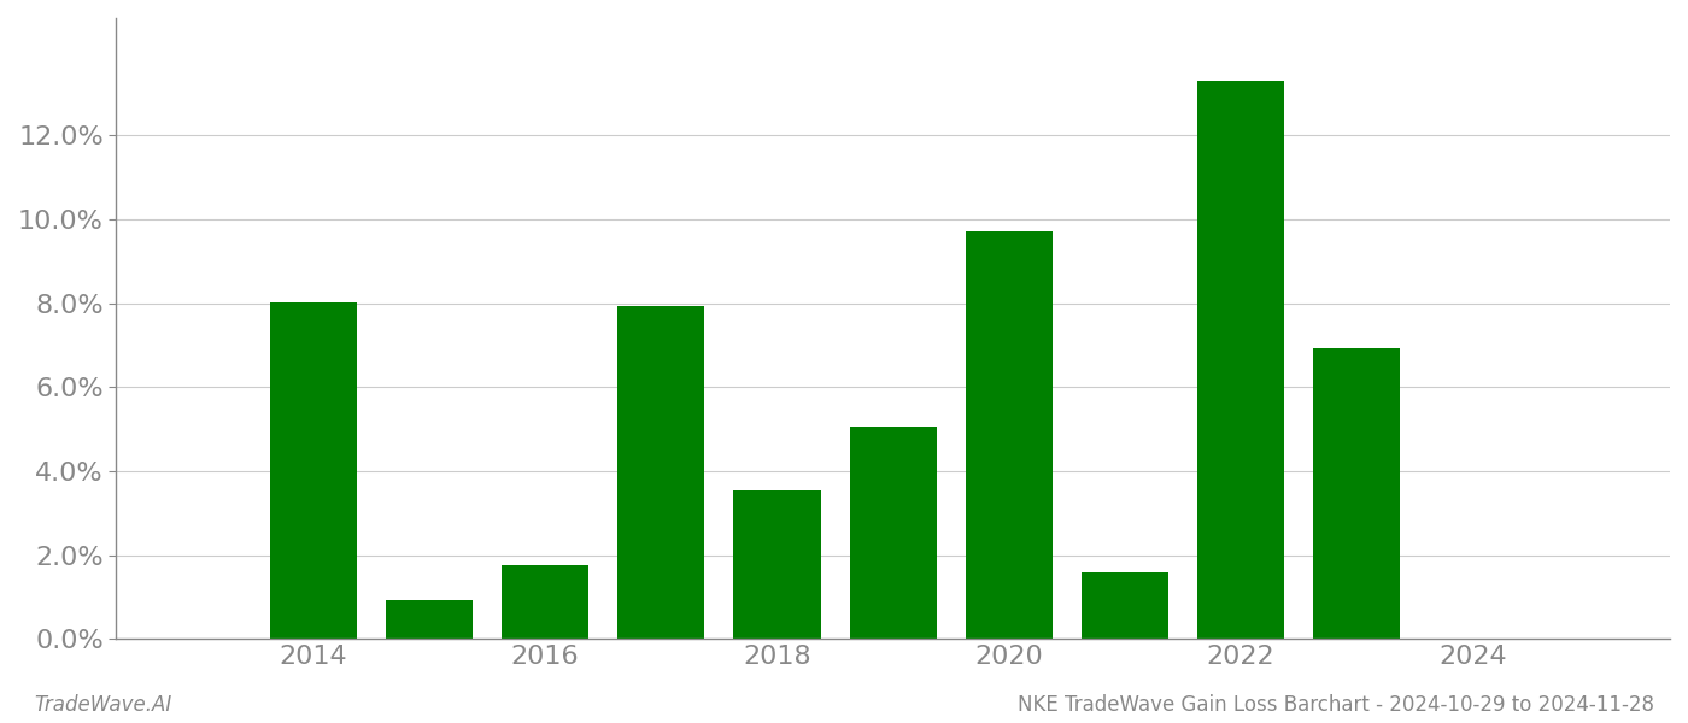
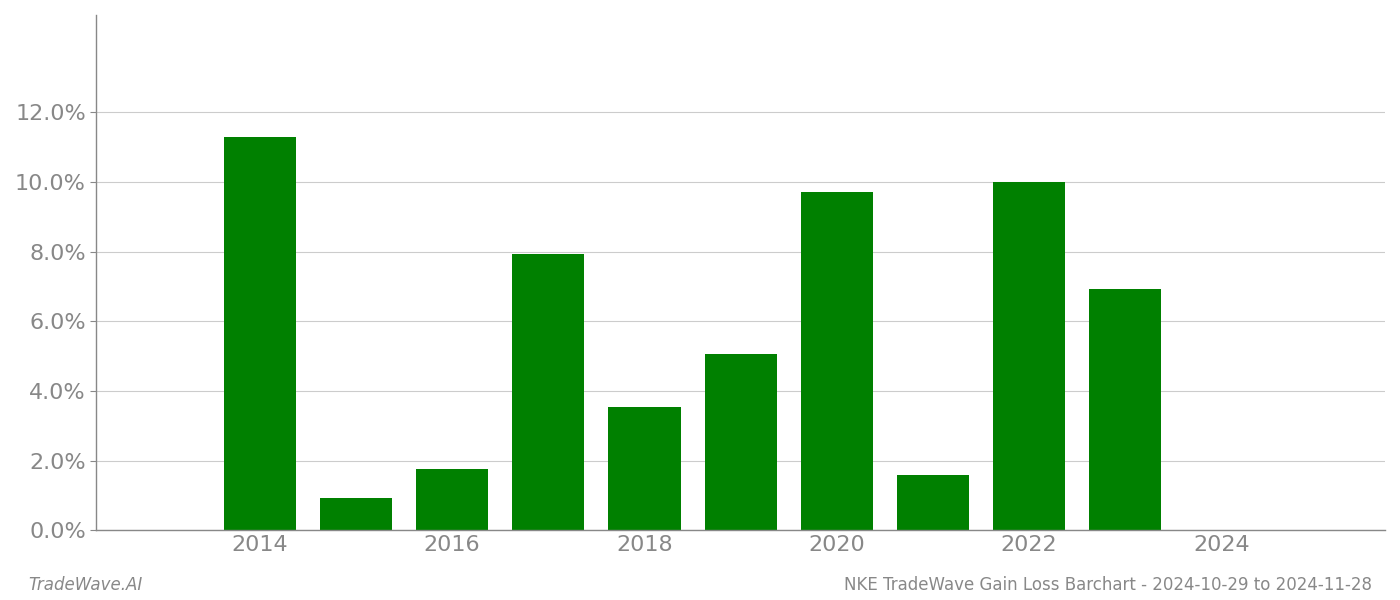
2014: 8.02% -> 11.30%
2022: 13.30% -> 10.00%
